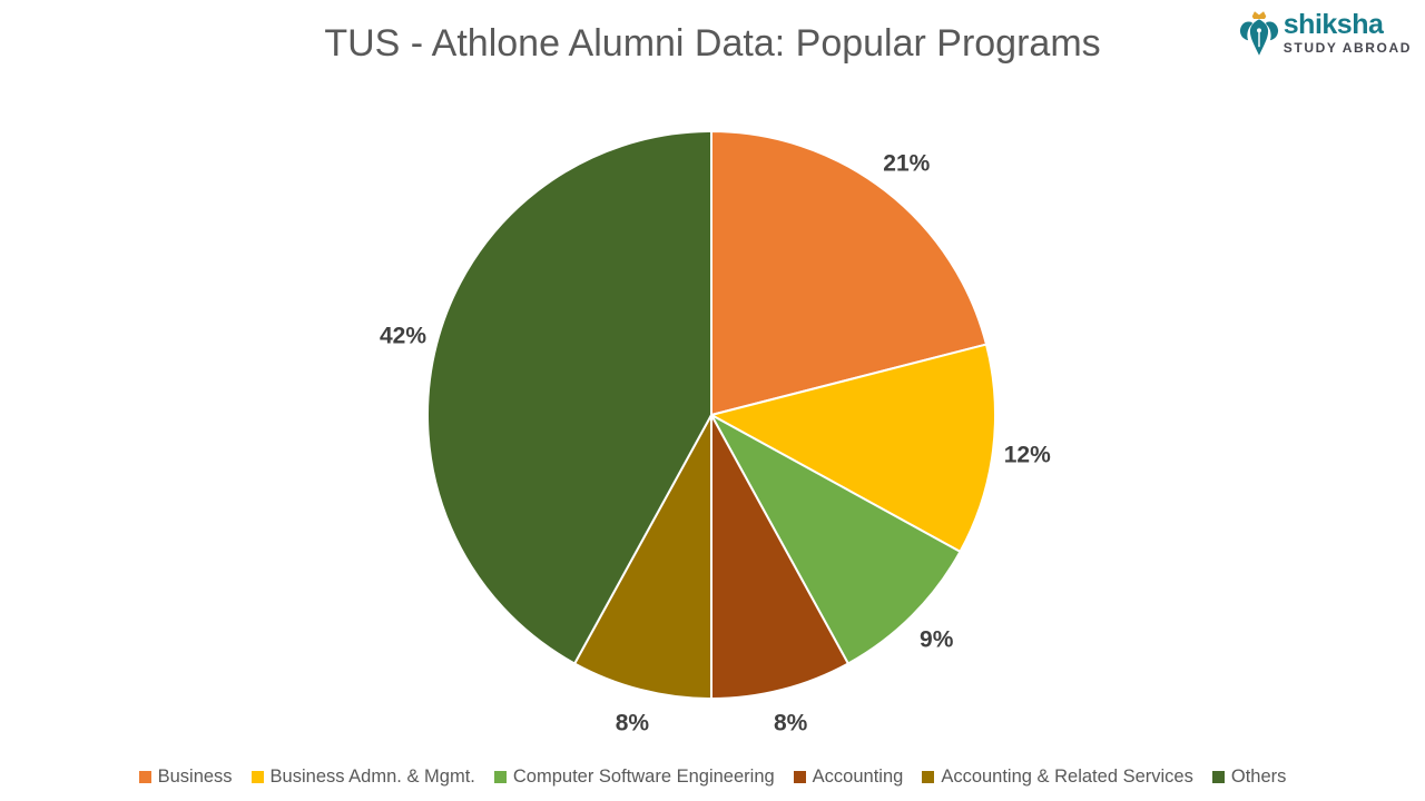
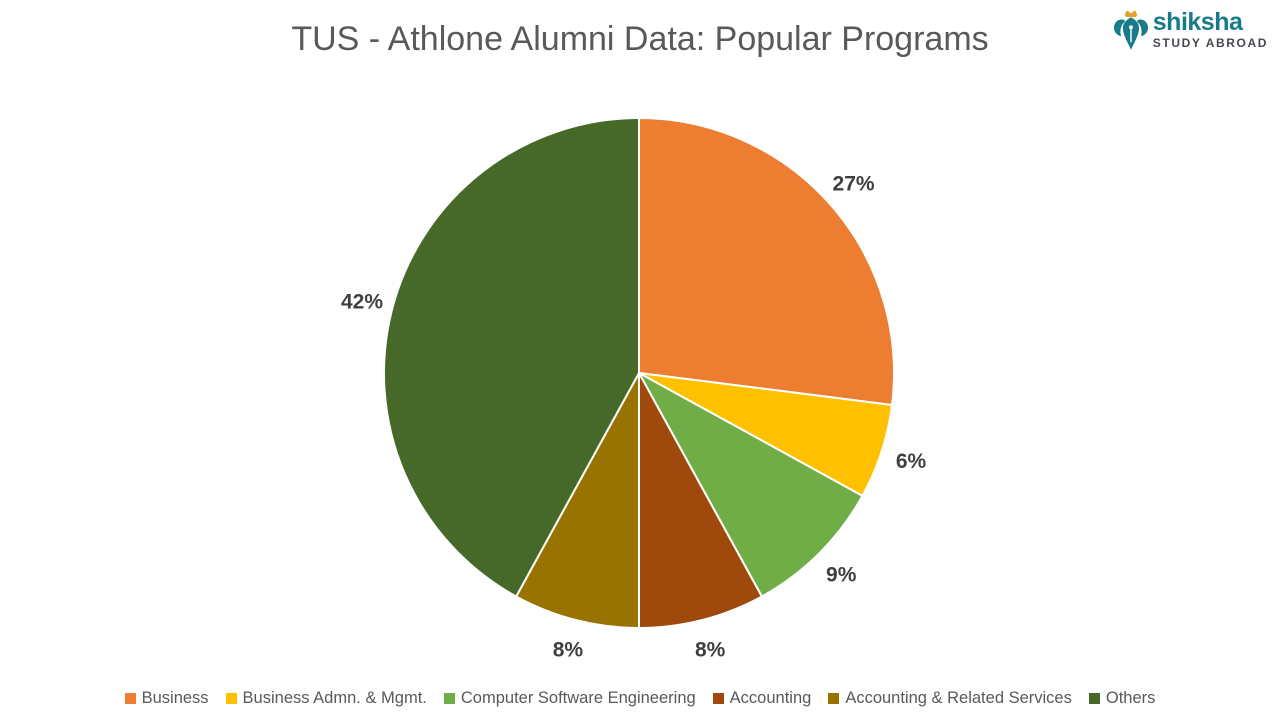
Business: 21% -> 27%
Business Admn. & Mgmt.: 12% -> 6%
